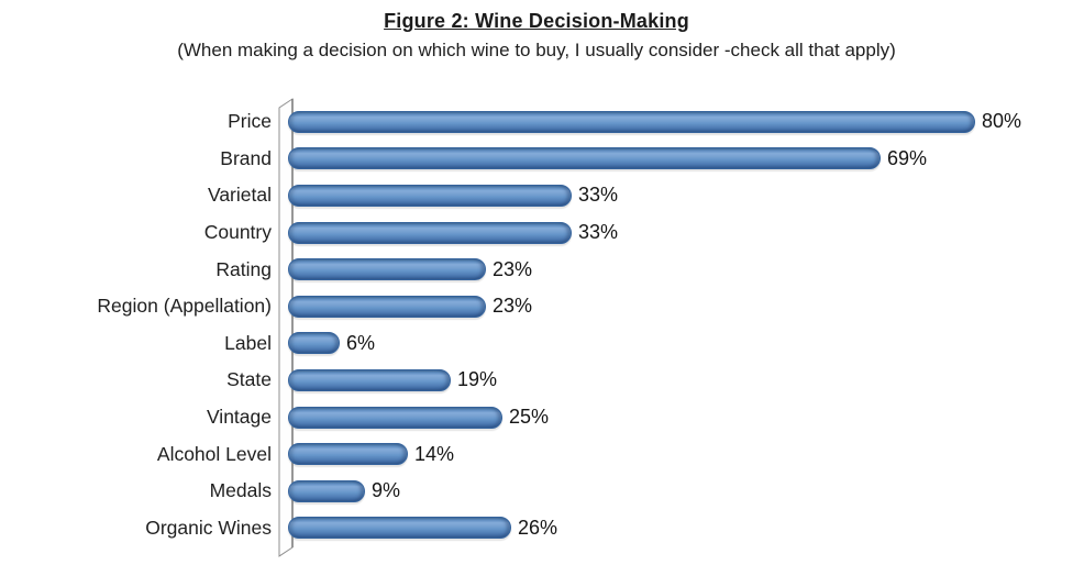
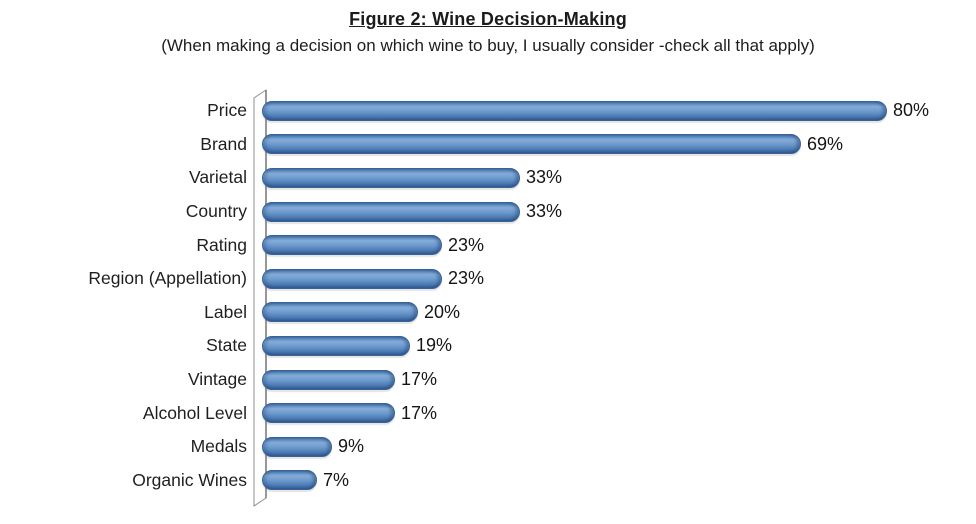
Label: 6% -> 20%
Vintage: 25% -> 17%
Alcohol Level: 14% -> 17%
Organic Wines: 26% -> 7%
